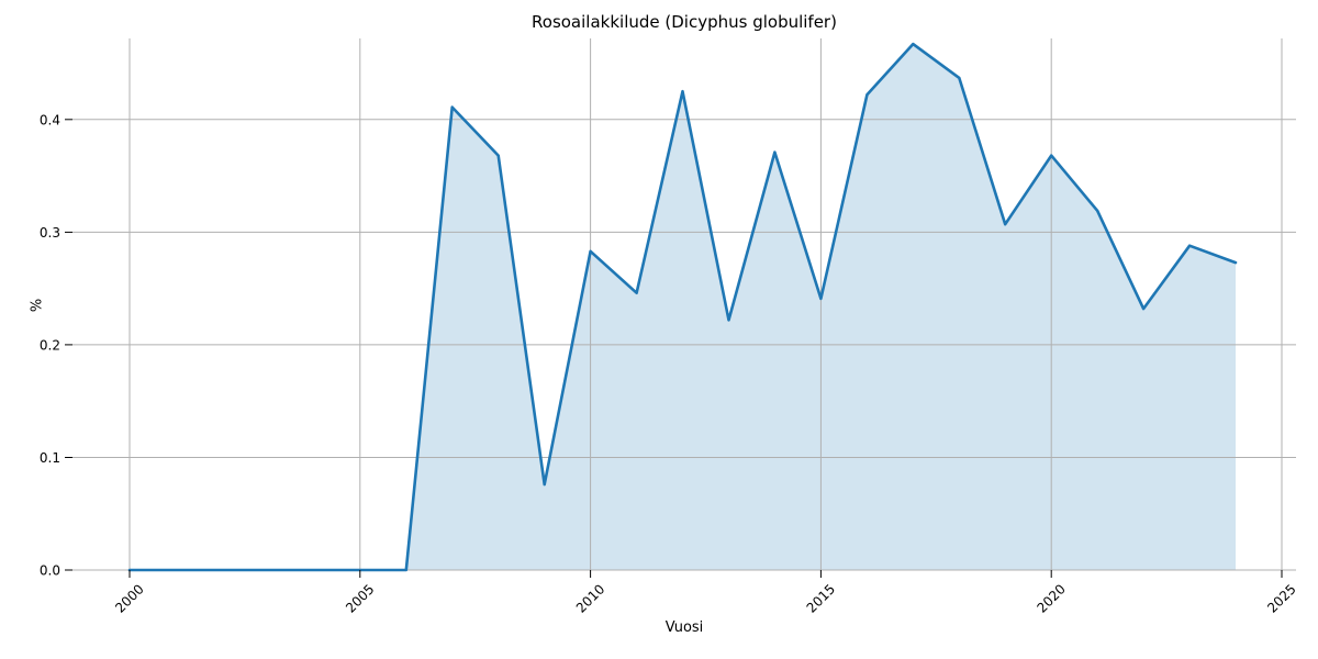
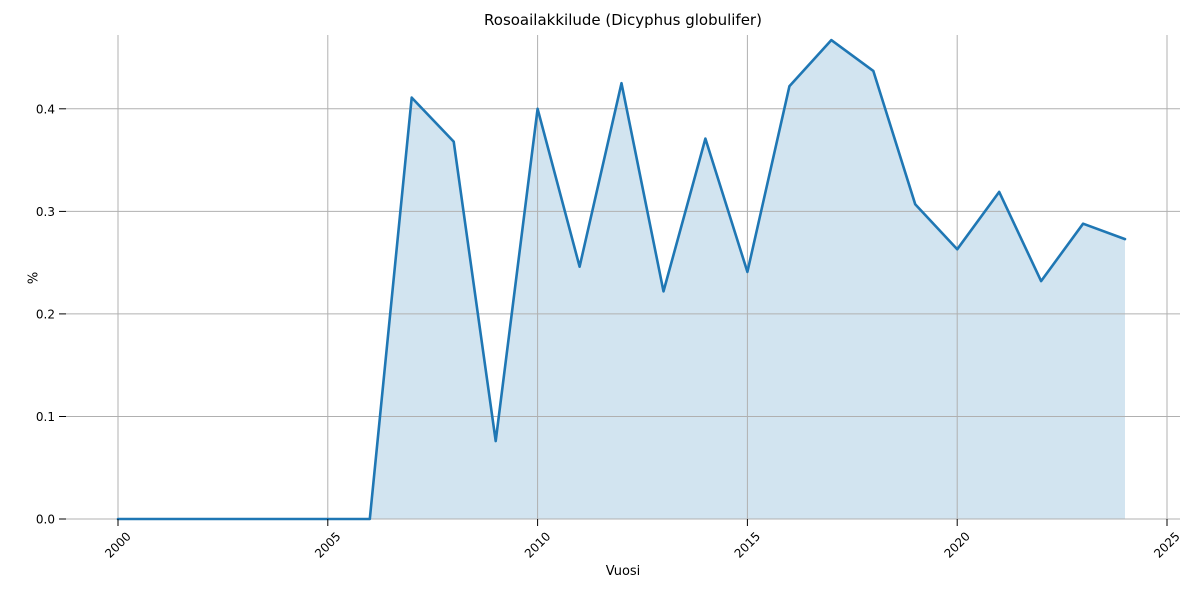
2010: 0.283 -> 0.400
2020: 0.368 -> 0.263
